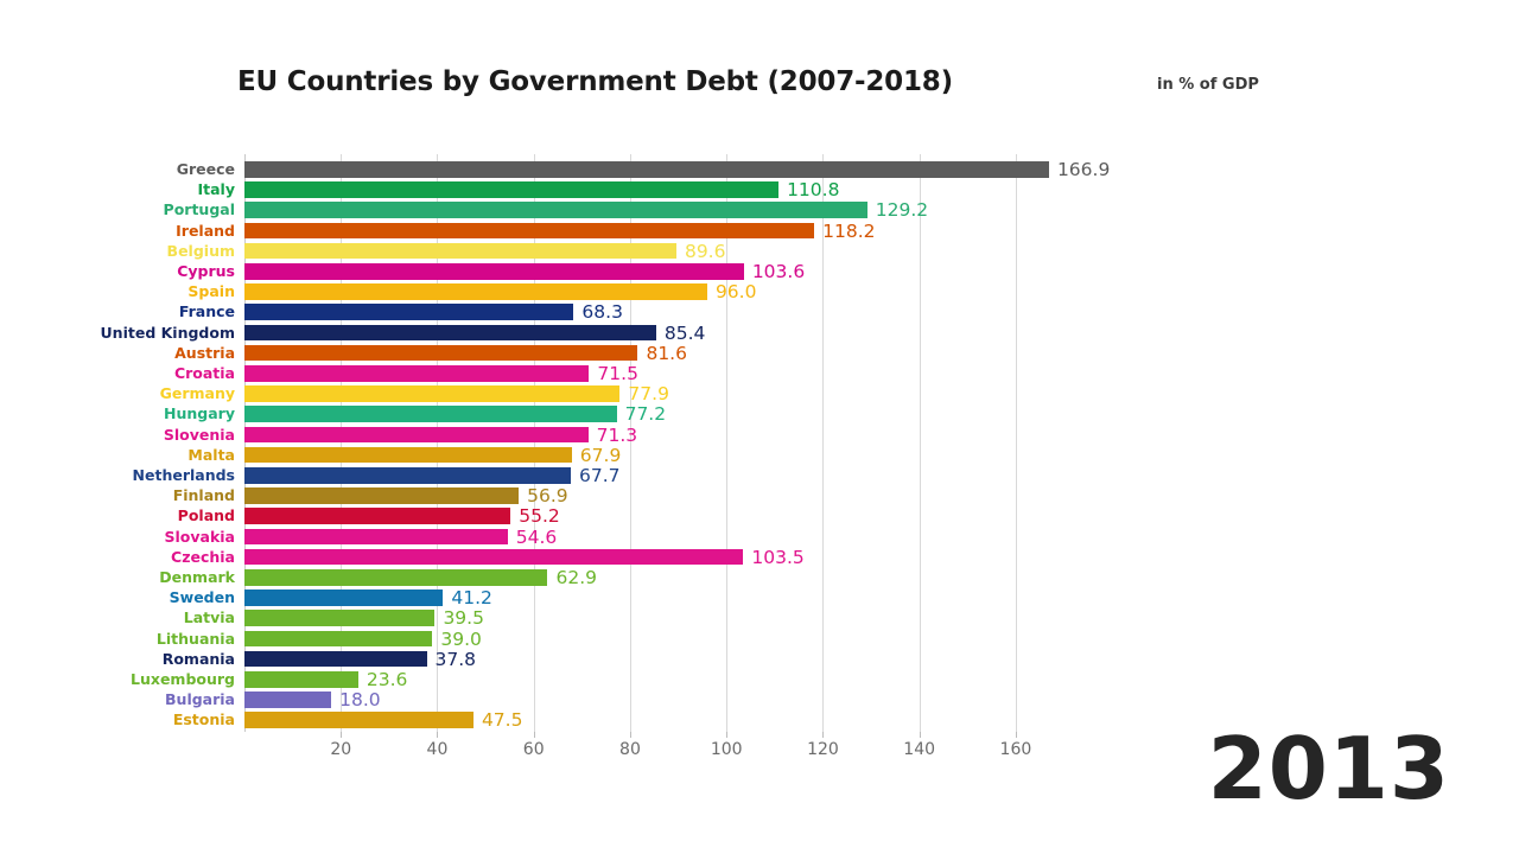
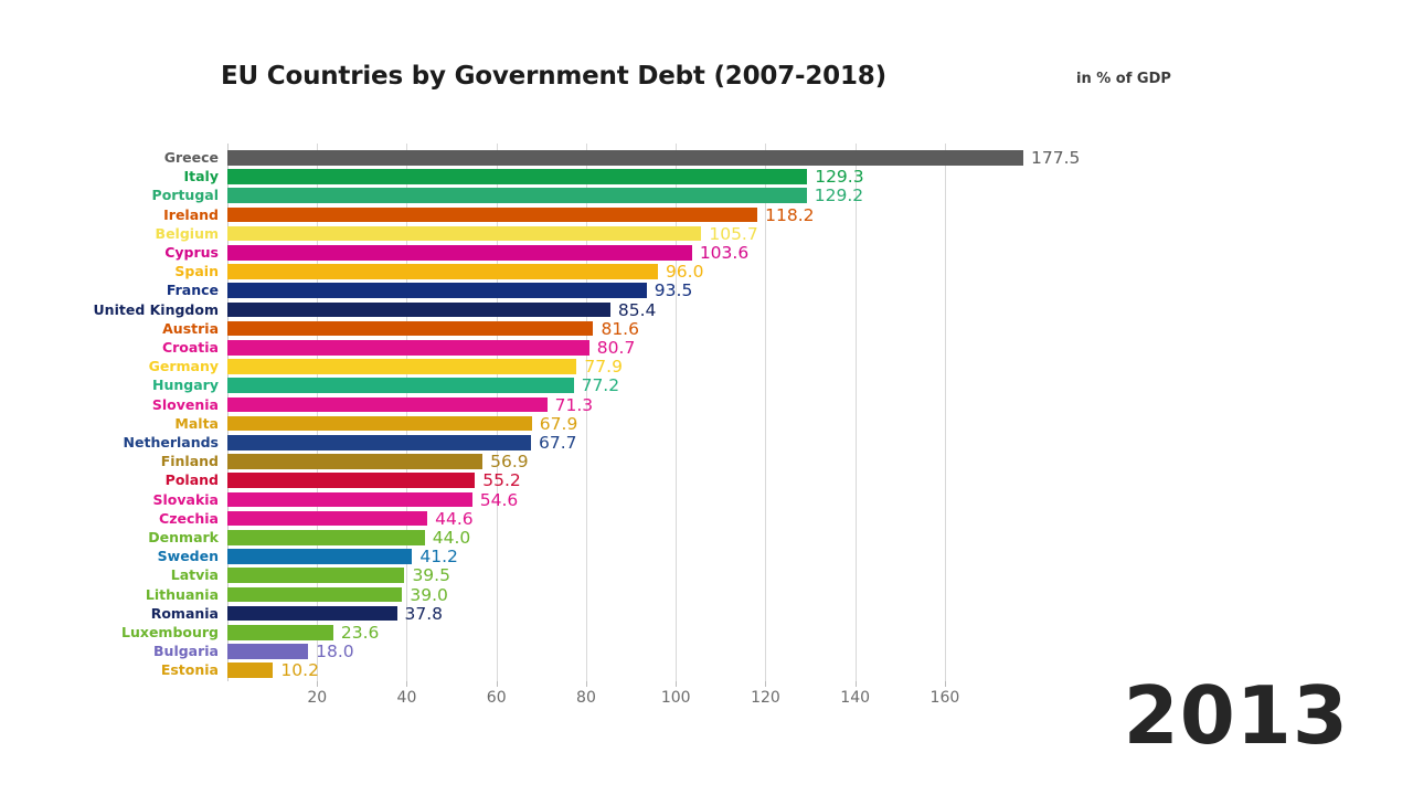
Greece: 166.9 -> 177.5
Italy: 110.8 -> 129.3
Belgium: 89.6 -> 105.7
France: 68.3 -> 93.5
Croatia: 71.5 -> 80.7
Czechia: 103.5 -> 44.6
Denmark: 62.9 -> 44.0
Estonia: 47.5 -> 10.2
